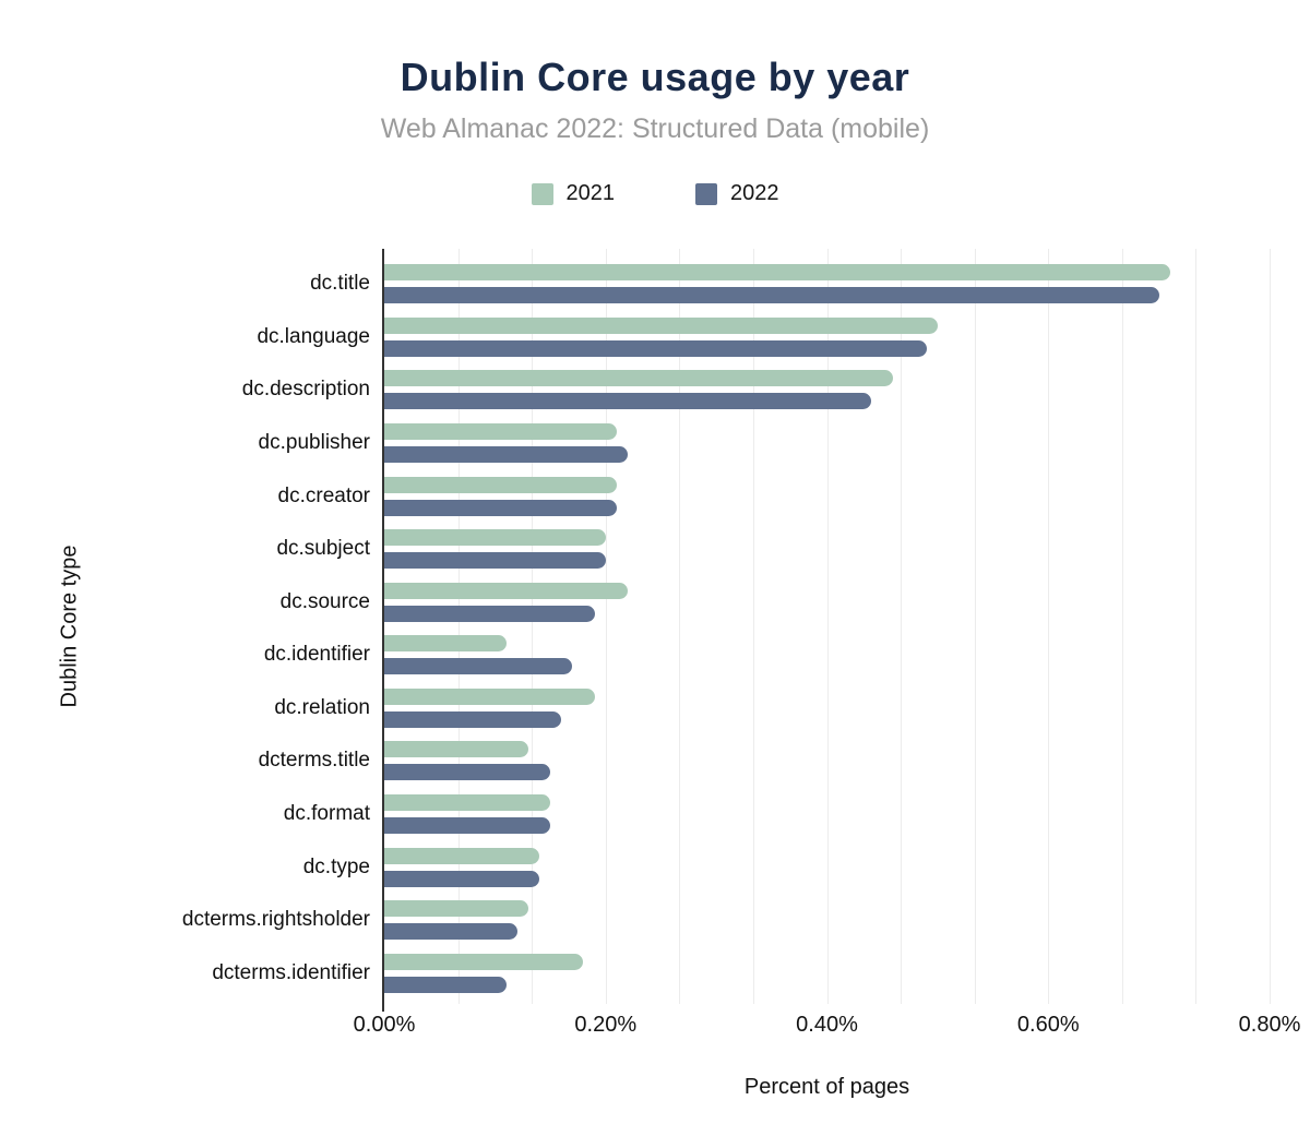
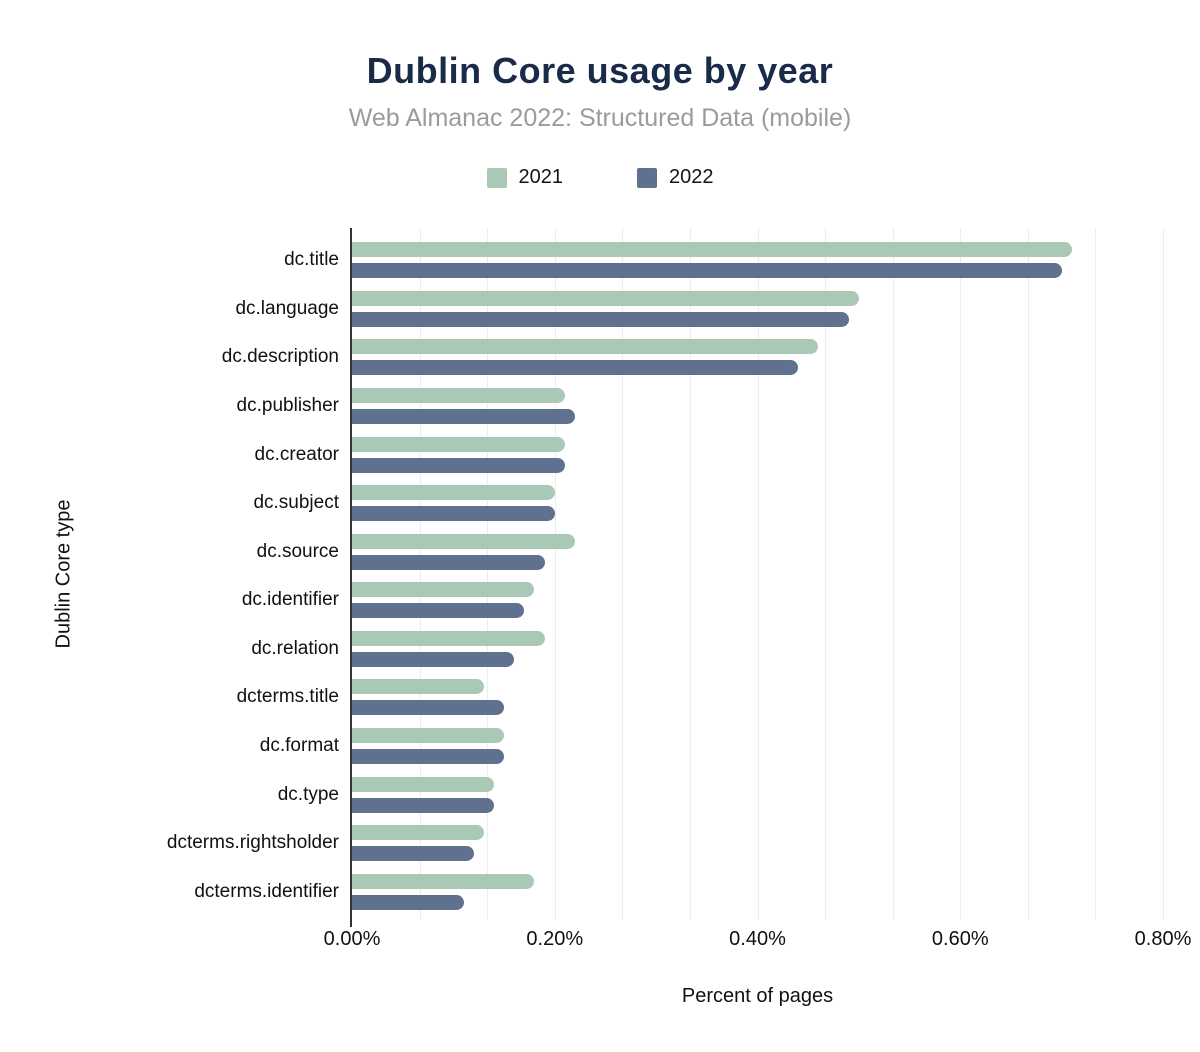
2021/dc.identifier: 0.11% -> 0.18%
